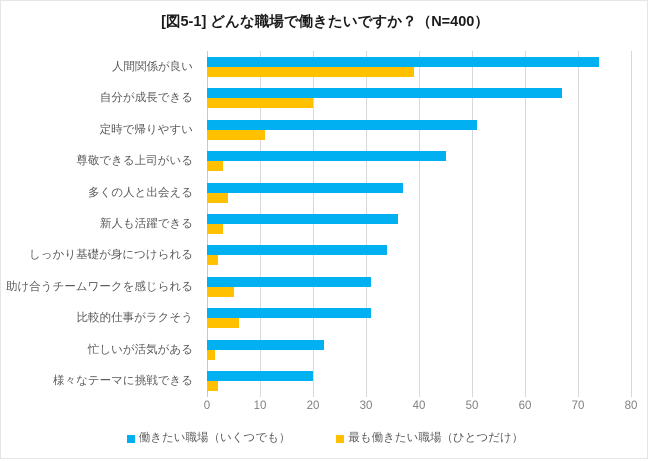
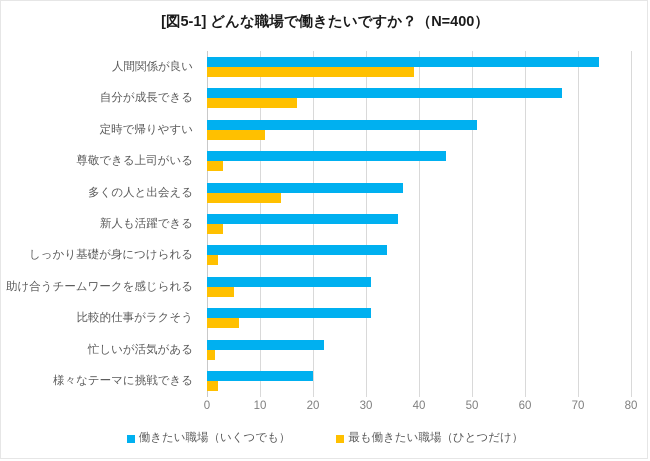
最も働きたい職場（ひとつだけ）/自分が成長できる: 20 -> 17
最も働きたい職場（ひとつだけ）/多くの人と出会える: 4 -> 14
